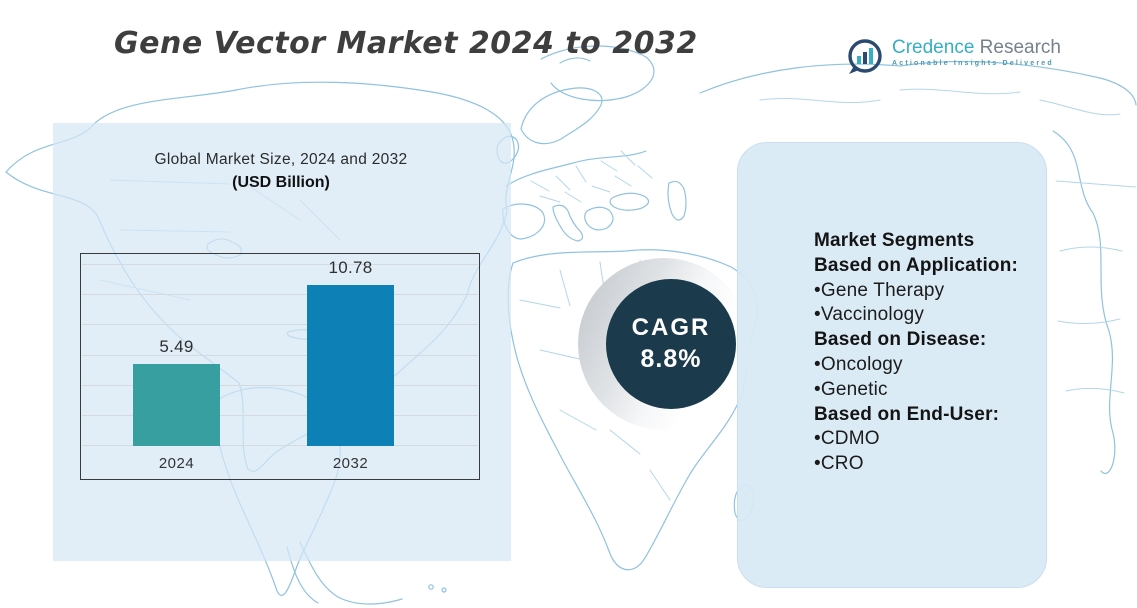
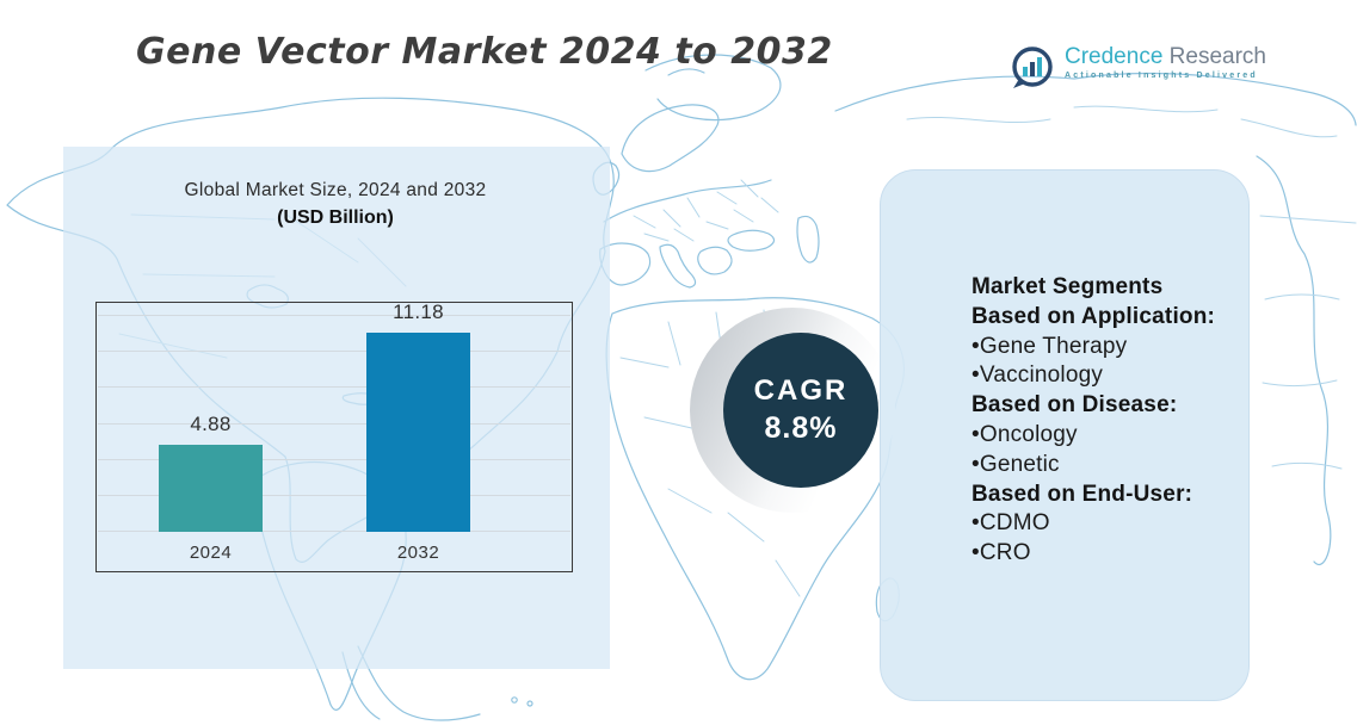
2024: 5.49 -> 4.88
2032: 10.78 -> 11.18
